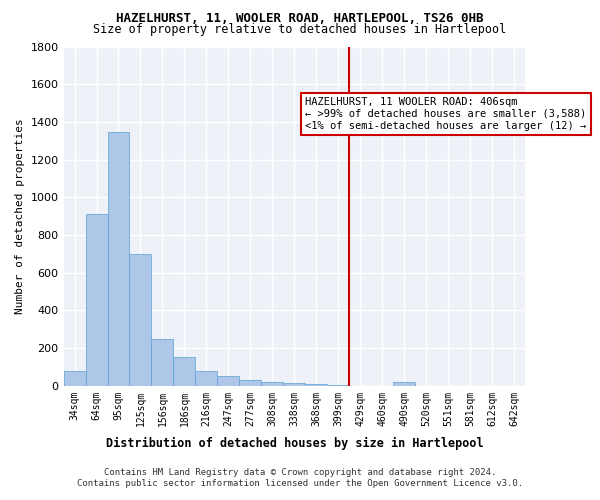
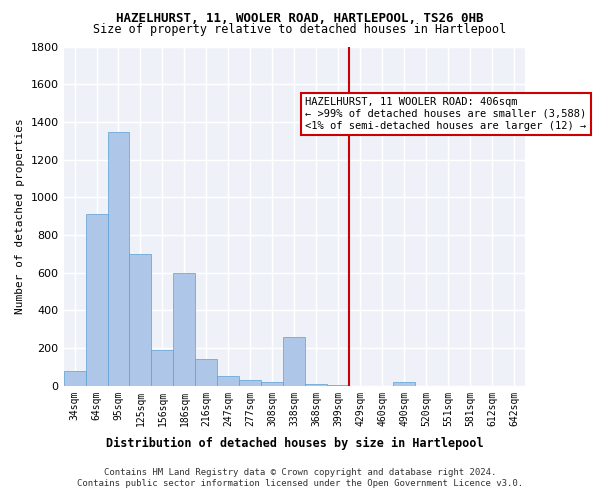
156sqm: 250 -> 190
186sqm: 150 -> 600
216sqm: 80 -> 140
338sqm: 10 -> 260
